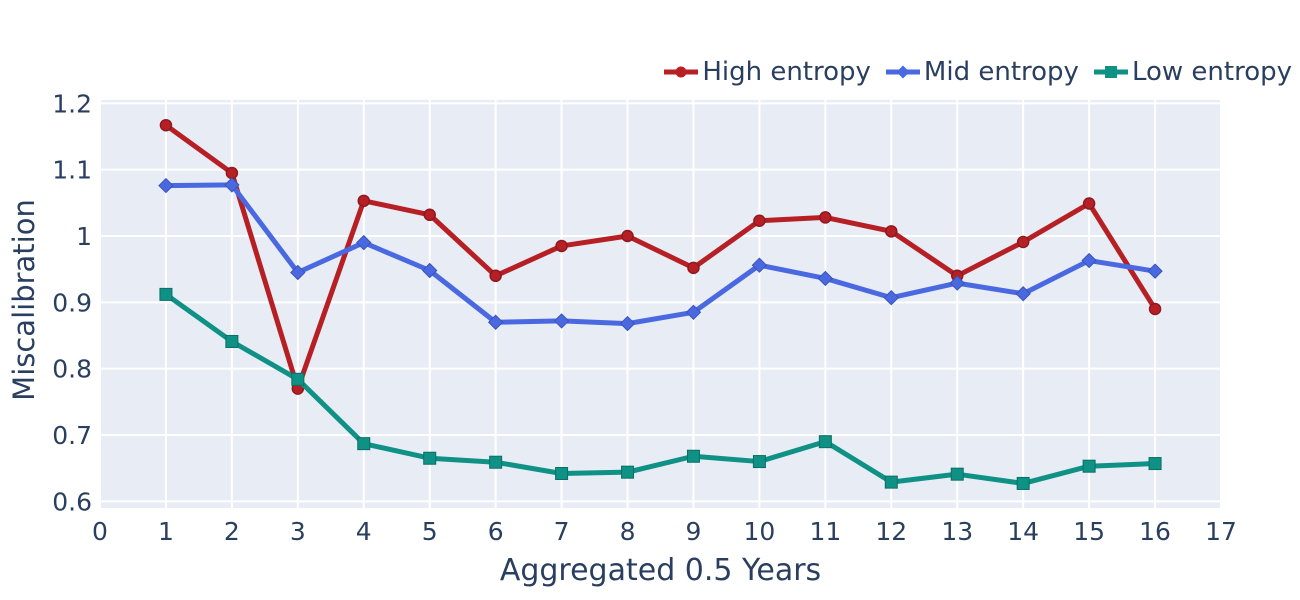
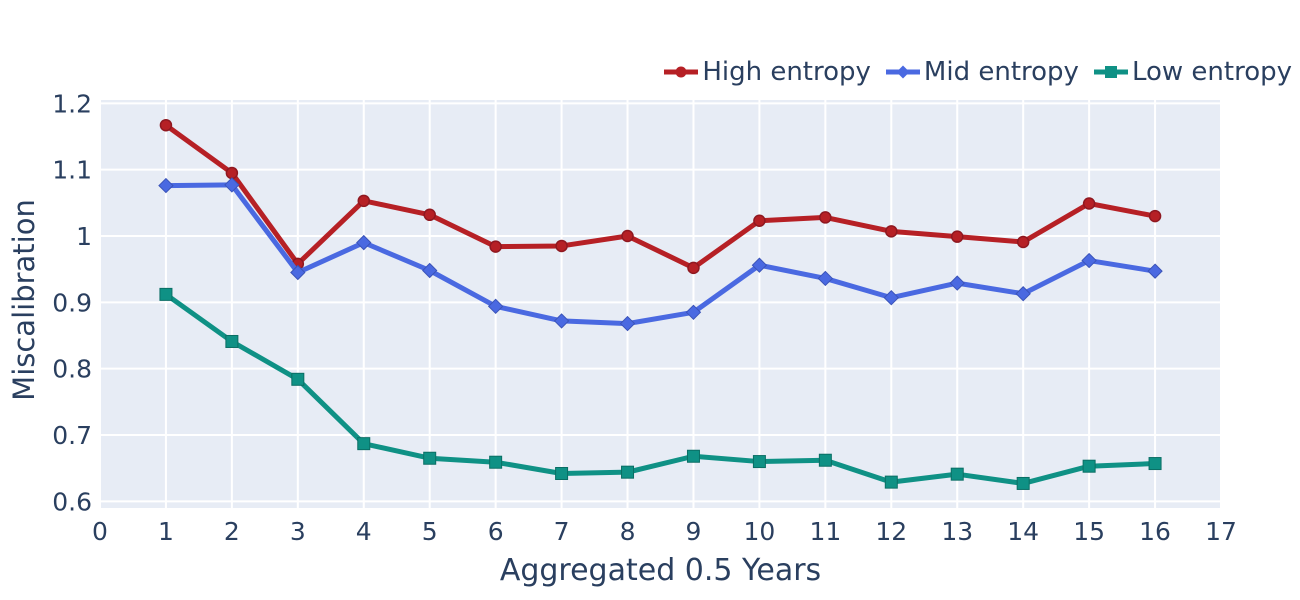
High entropy/3: 0.77 -> 0.96
High entropy/6: 0.94 -> 0.98
Mid entropy/6: 0.87 -> 0.89
Low entropy/11: 0.69 -> 0.66
High entropy/13: 0.94 -> 1.00
High entropy/16: 0.89 -> 1.03
